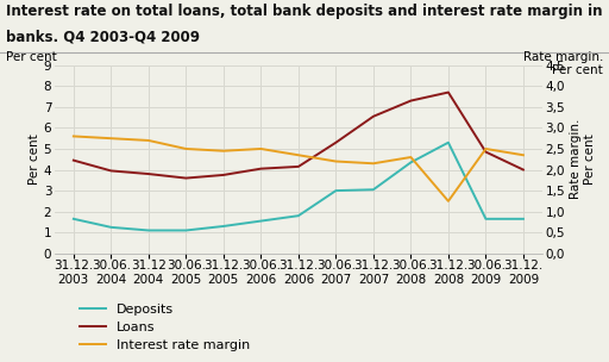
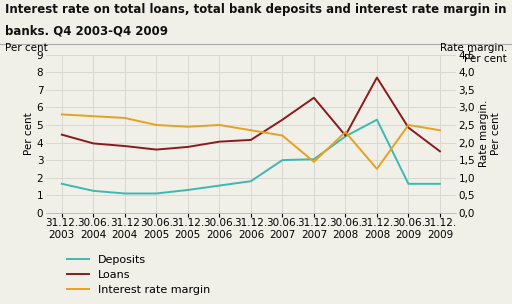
Interest rate margin/31.12. 2007: 2,15 -> 1,45
Loans/30.06. 2008: 7.3 -> 4.4
Loans/31.12. 2009: 4.0 -> 3.5
